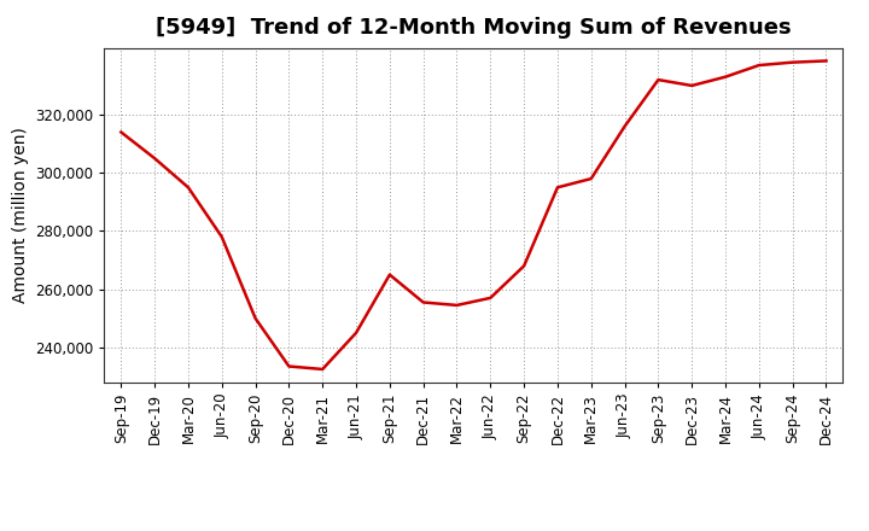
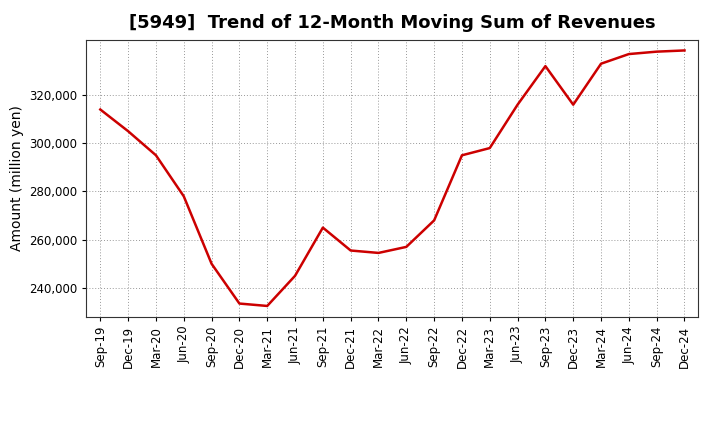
Dec-23: 330,000 -> 316,000
